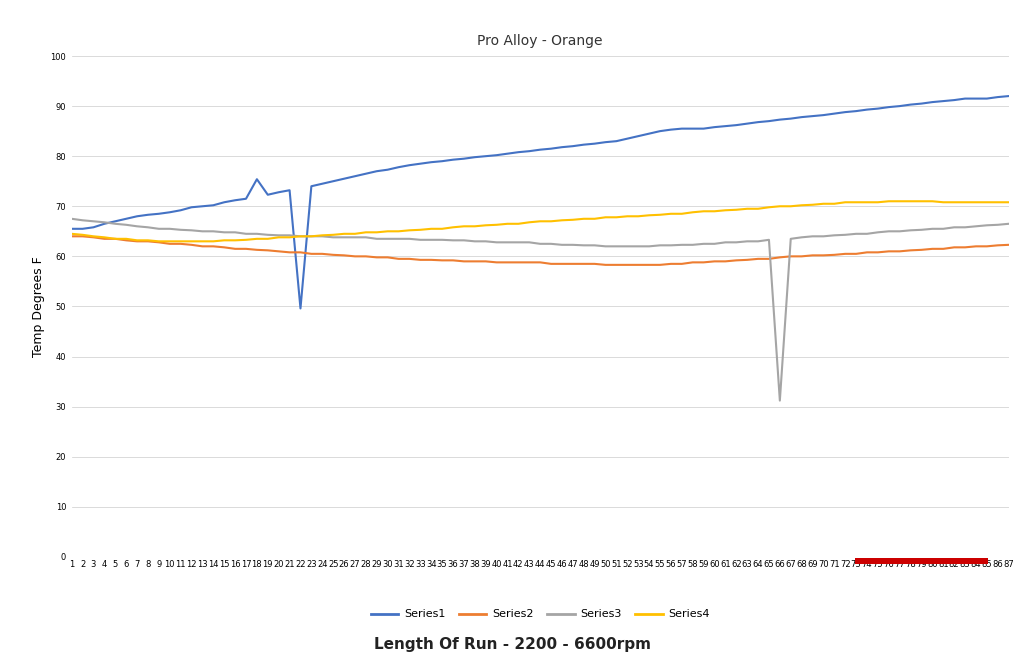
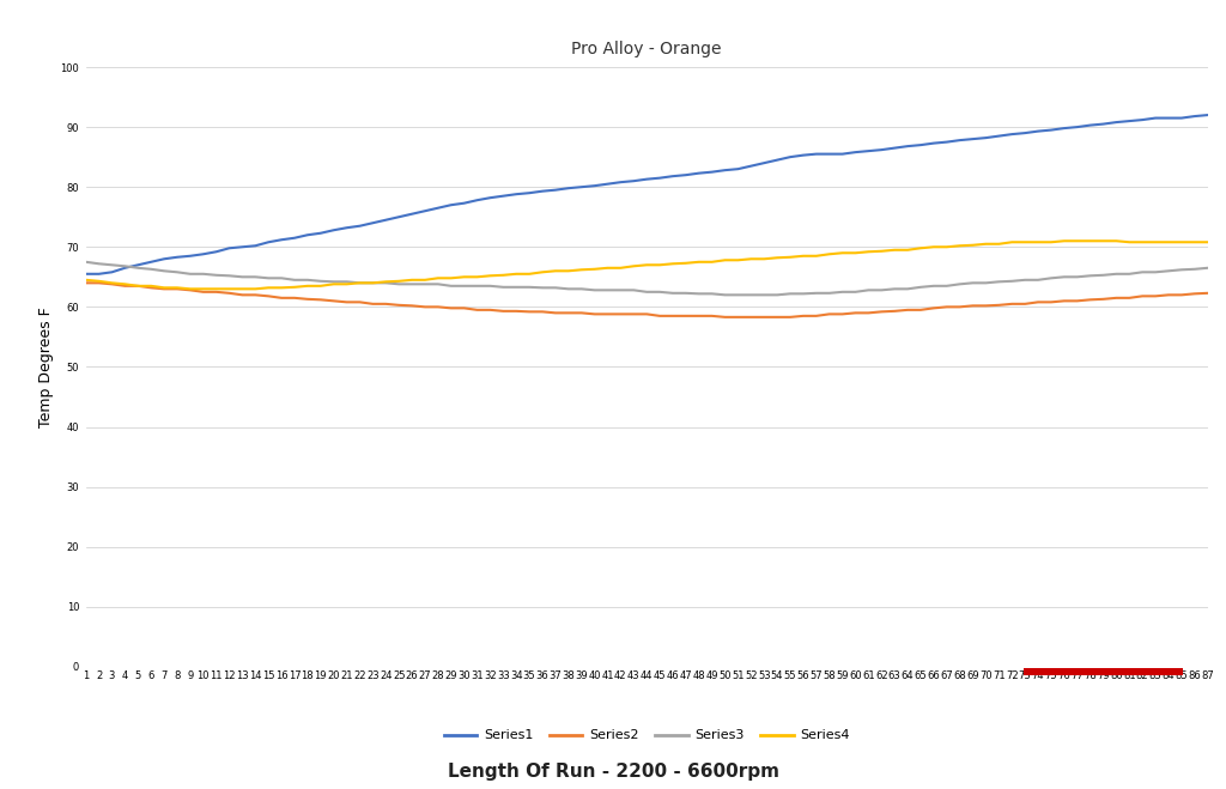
Series1/18: 75.4 -> 72.0
Series1/22: 49.6 -> 73.5
Series3/66: 31.2 -> 63.5
